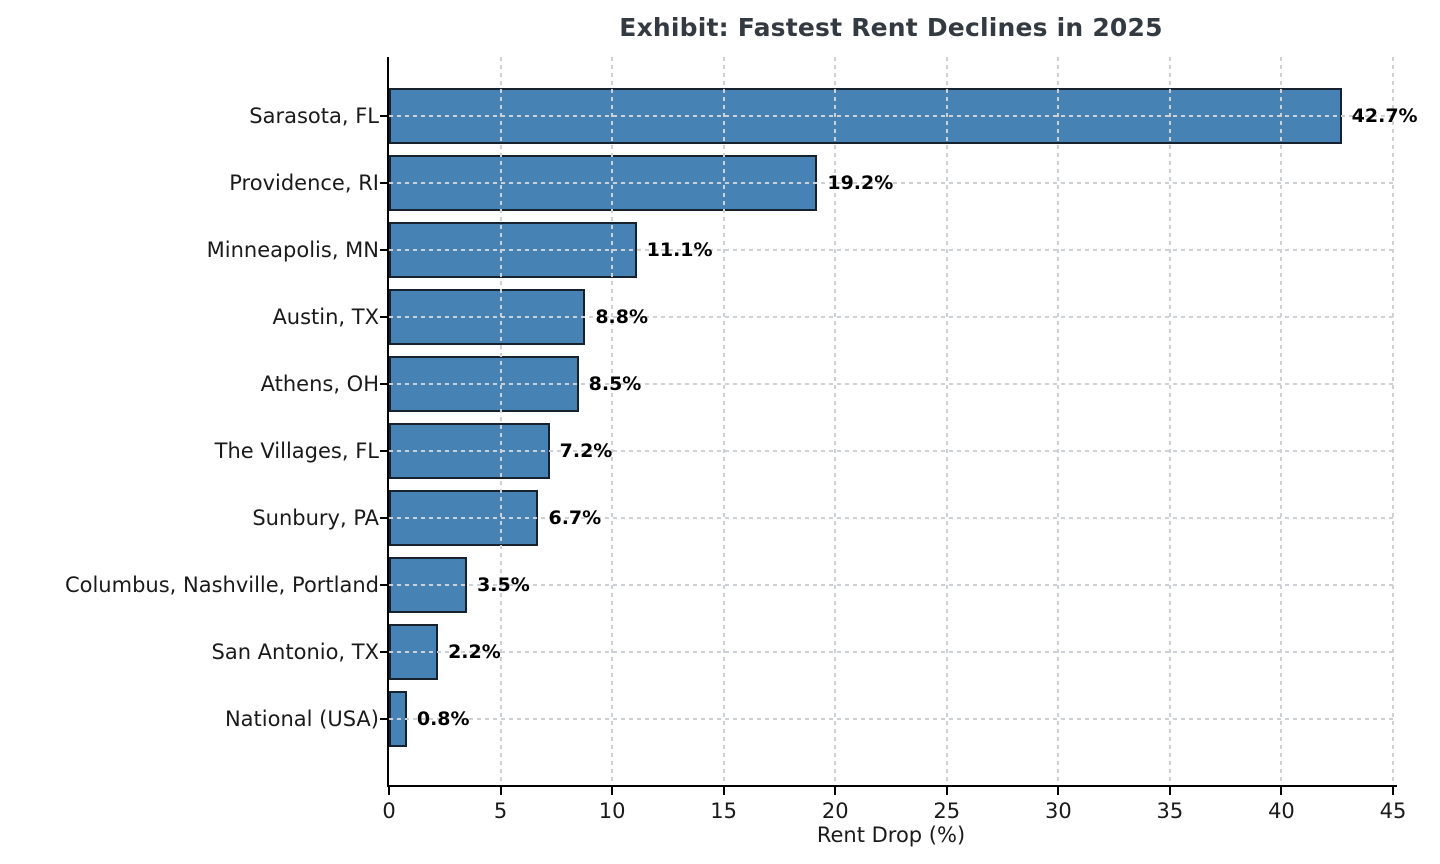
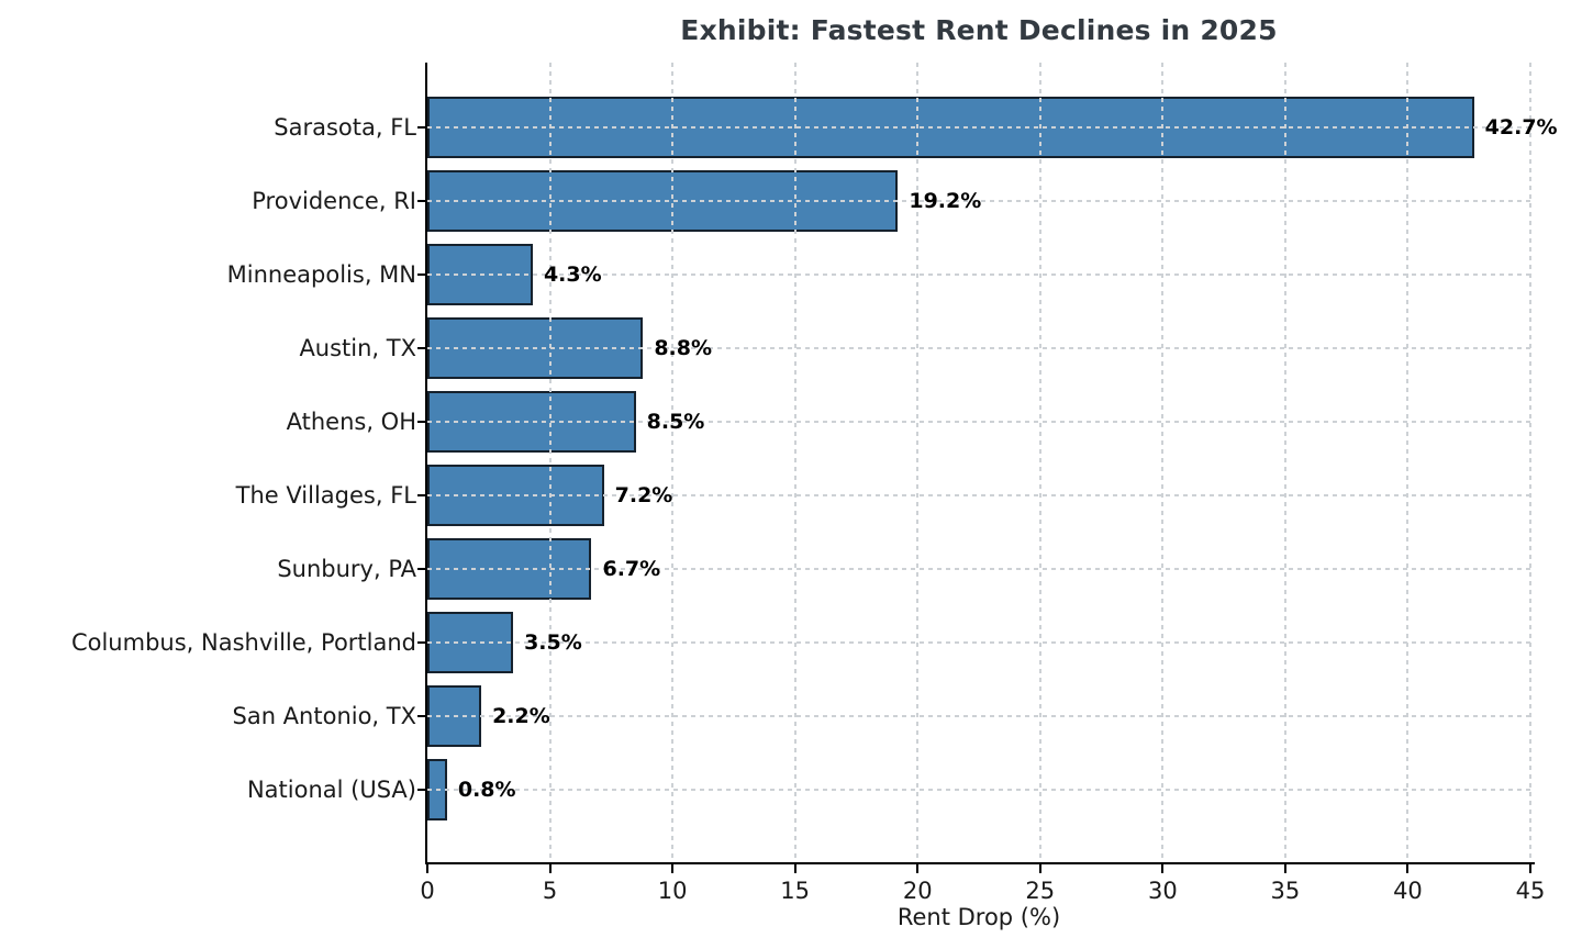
Minneapolis, MN: 11.1% -> 4.3%
